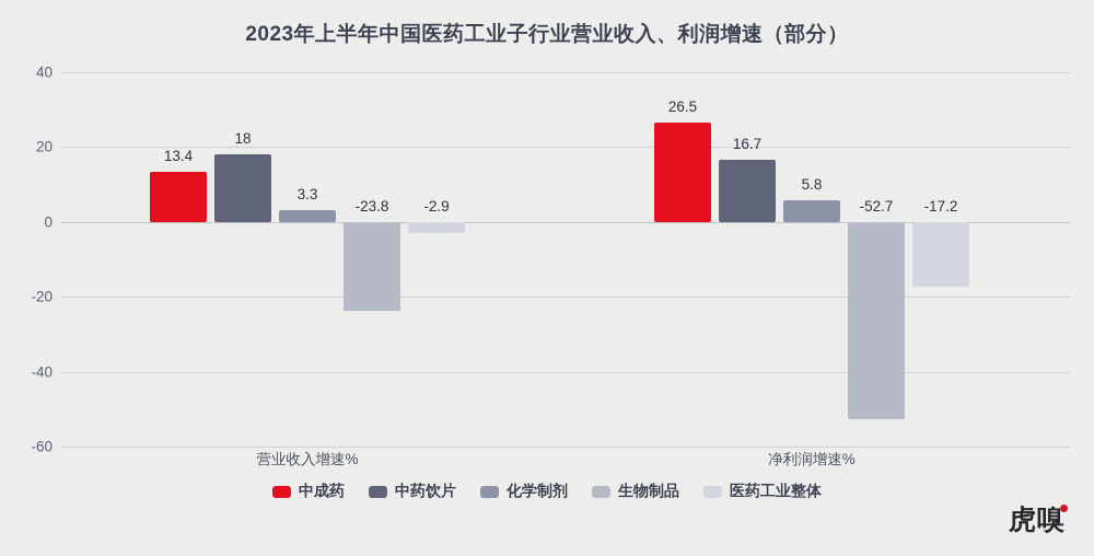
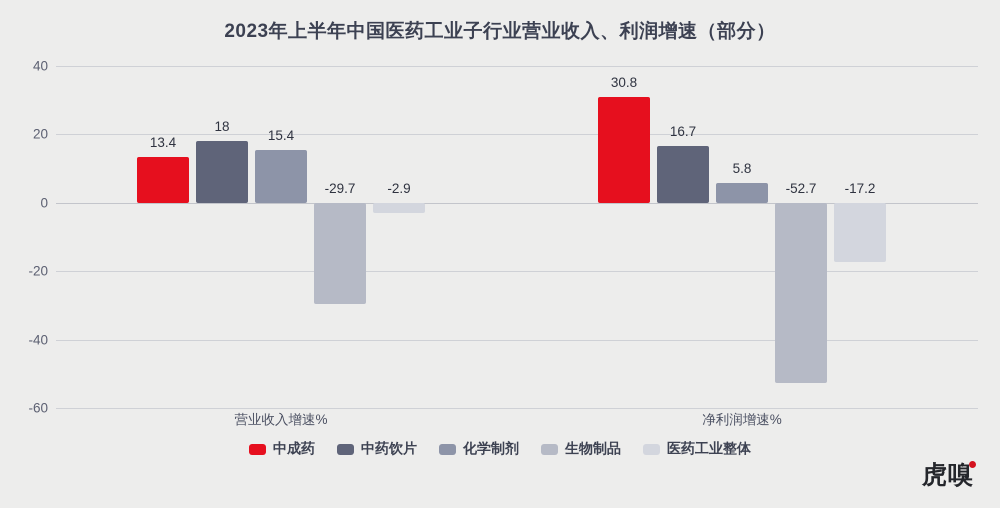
化学制剂/营业收入增速%: 3.3 -> 15.4
生物制品/营业收入增速%: -23.8 -> -29.7
中成药/净利润增速%: 26.5 -> 30.8
